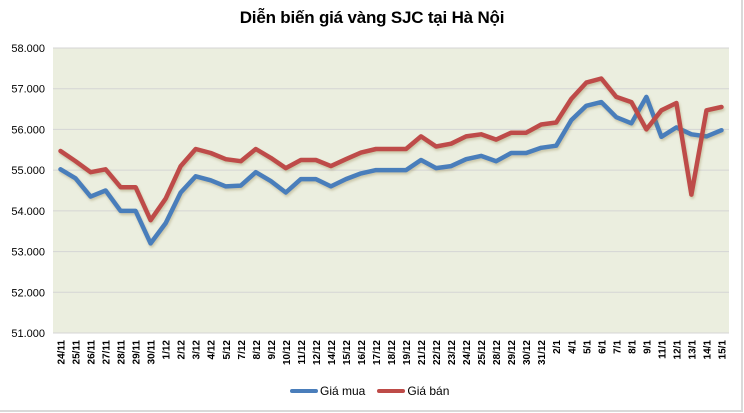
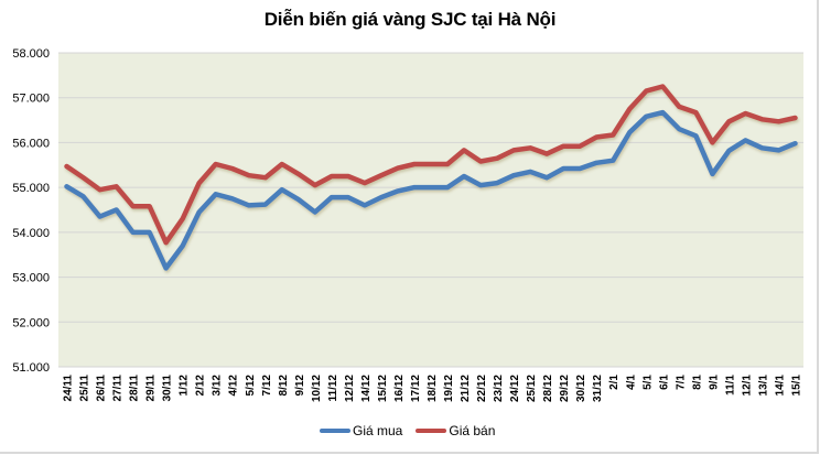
Giá mua/9/1: 56800 -> 55300
Giá bán/13/1: 54400 -> 56500
